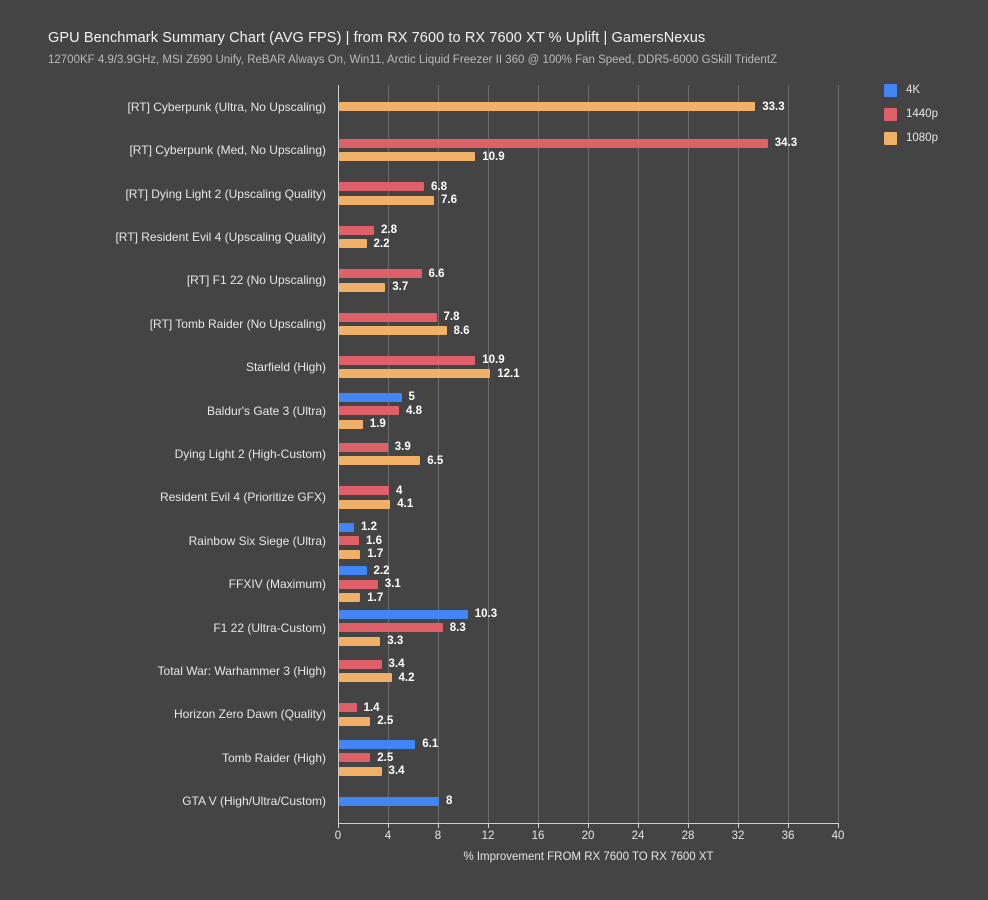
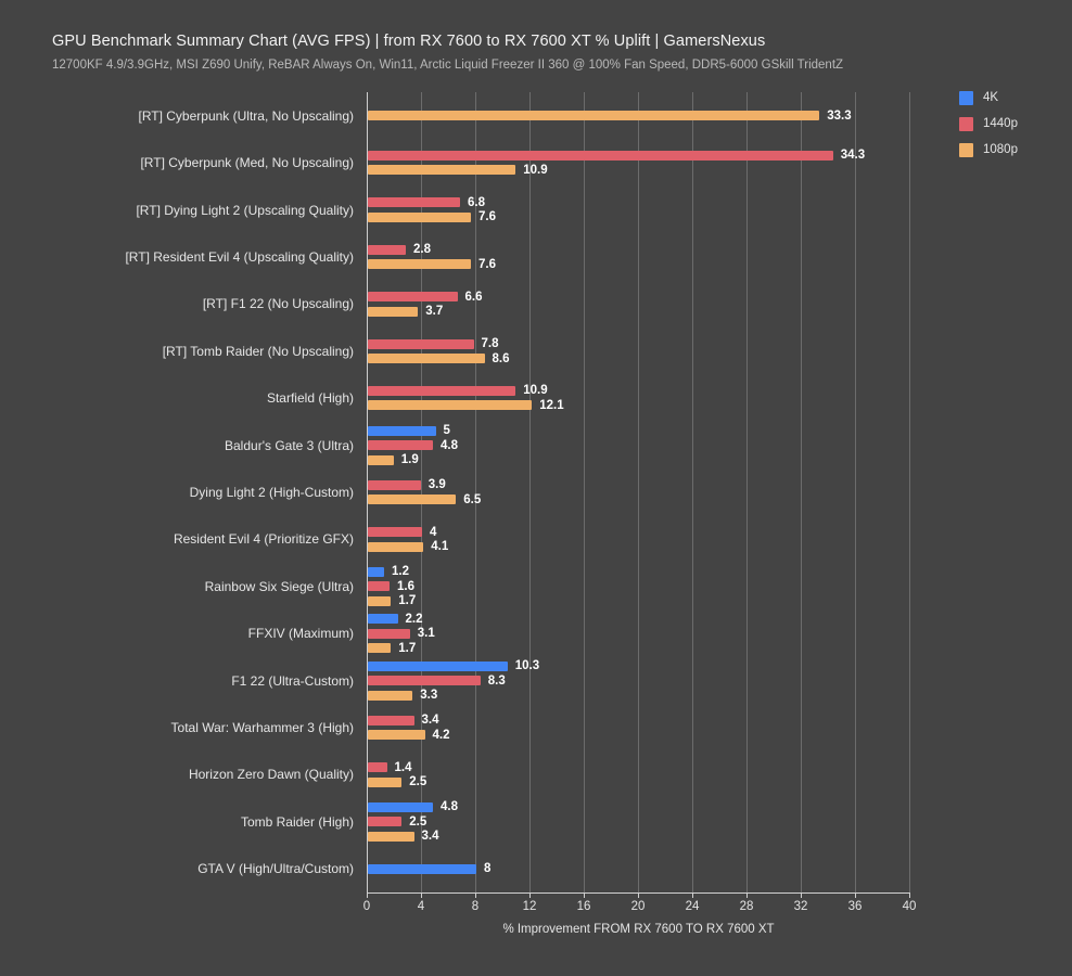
1080p/[RT] Resident Evil 4 (Upscaling Quality): 2.2 -> 7.6
4K/Tomb Raider (High): 6.1 -> 4.8
